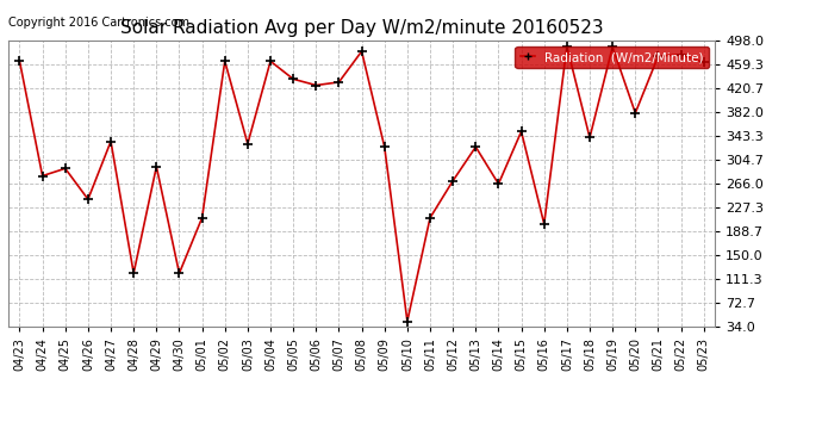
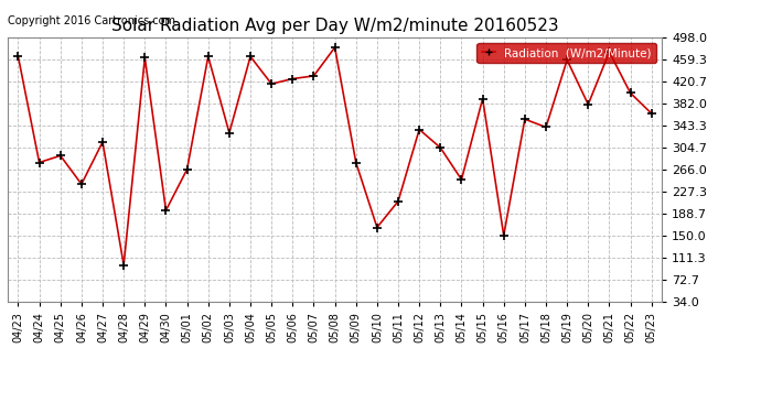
04/27: 334 -> 314
04/28: 120 -> 98
04/29: 293 -> 462
04/30: 120 -> 194
05/01: 210 -> 266
05/05: 435 -> 416
05/09: 325 -> 278
05/10: 42 -> 164
05/12: 270 -> 336
05/13: 325 -> 304
05/14: 265 -> 248
05/15: 350 -> 390
05/16: 200 -> 150
05/17: 488 -> 354
05/19: 487 -> 458
05/22: 475 -> 400
05/23: 462 -> 364
